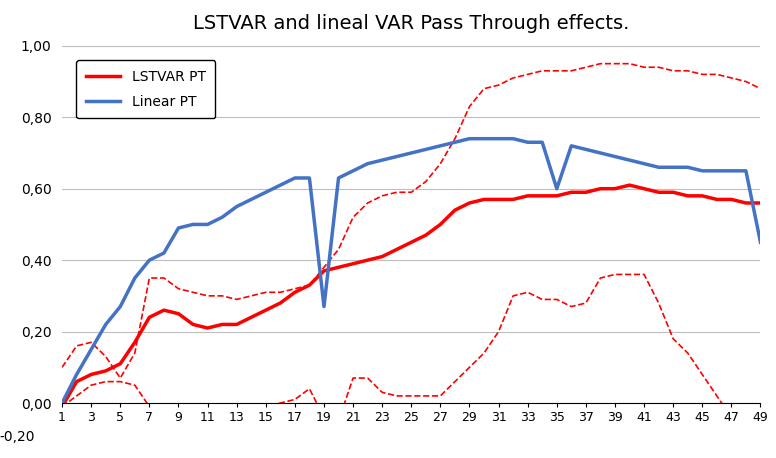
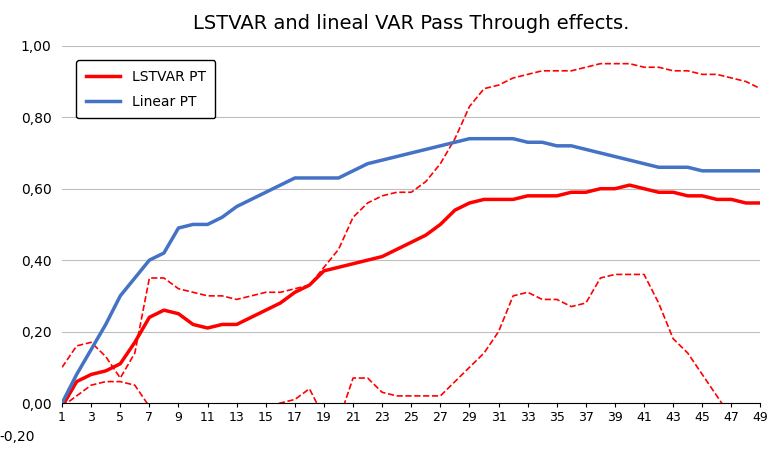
Linear PT/5: 0,27 -> 0,30
Linear PT/19: 0,27 -> 0,63
Linear PT/35: 0,60 -> 0,72
Linear PT/49: 0,45 -> 0,65
